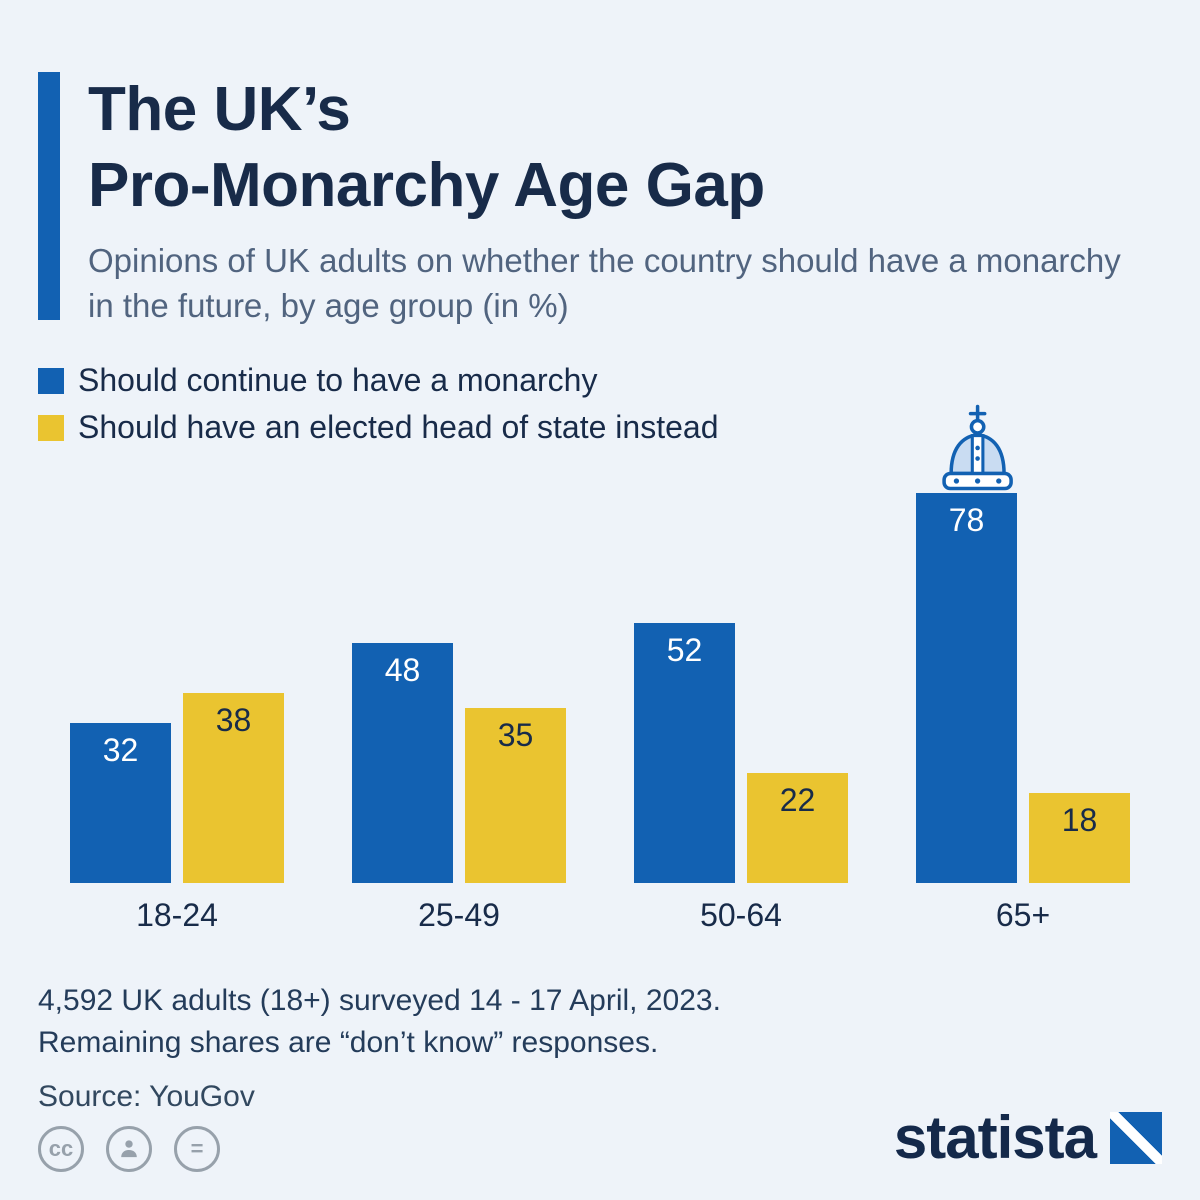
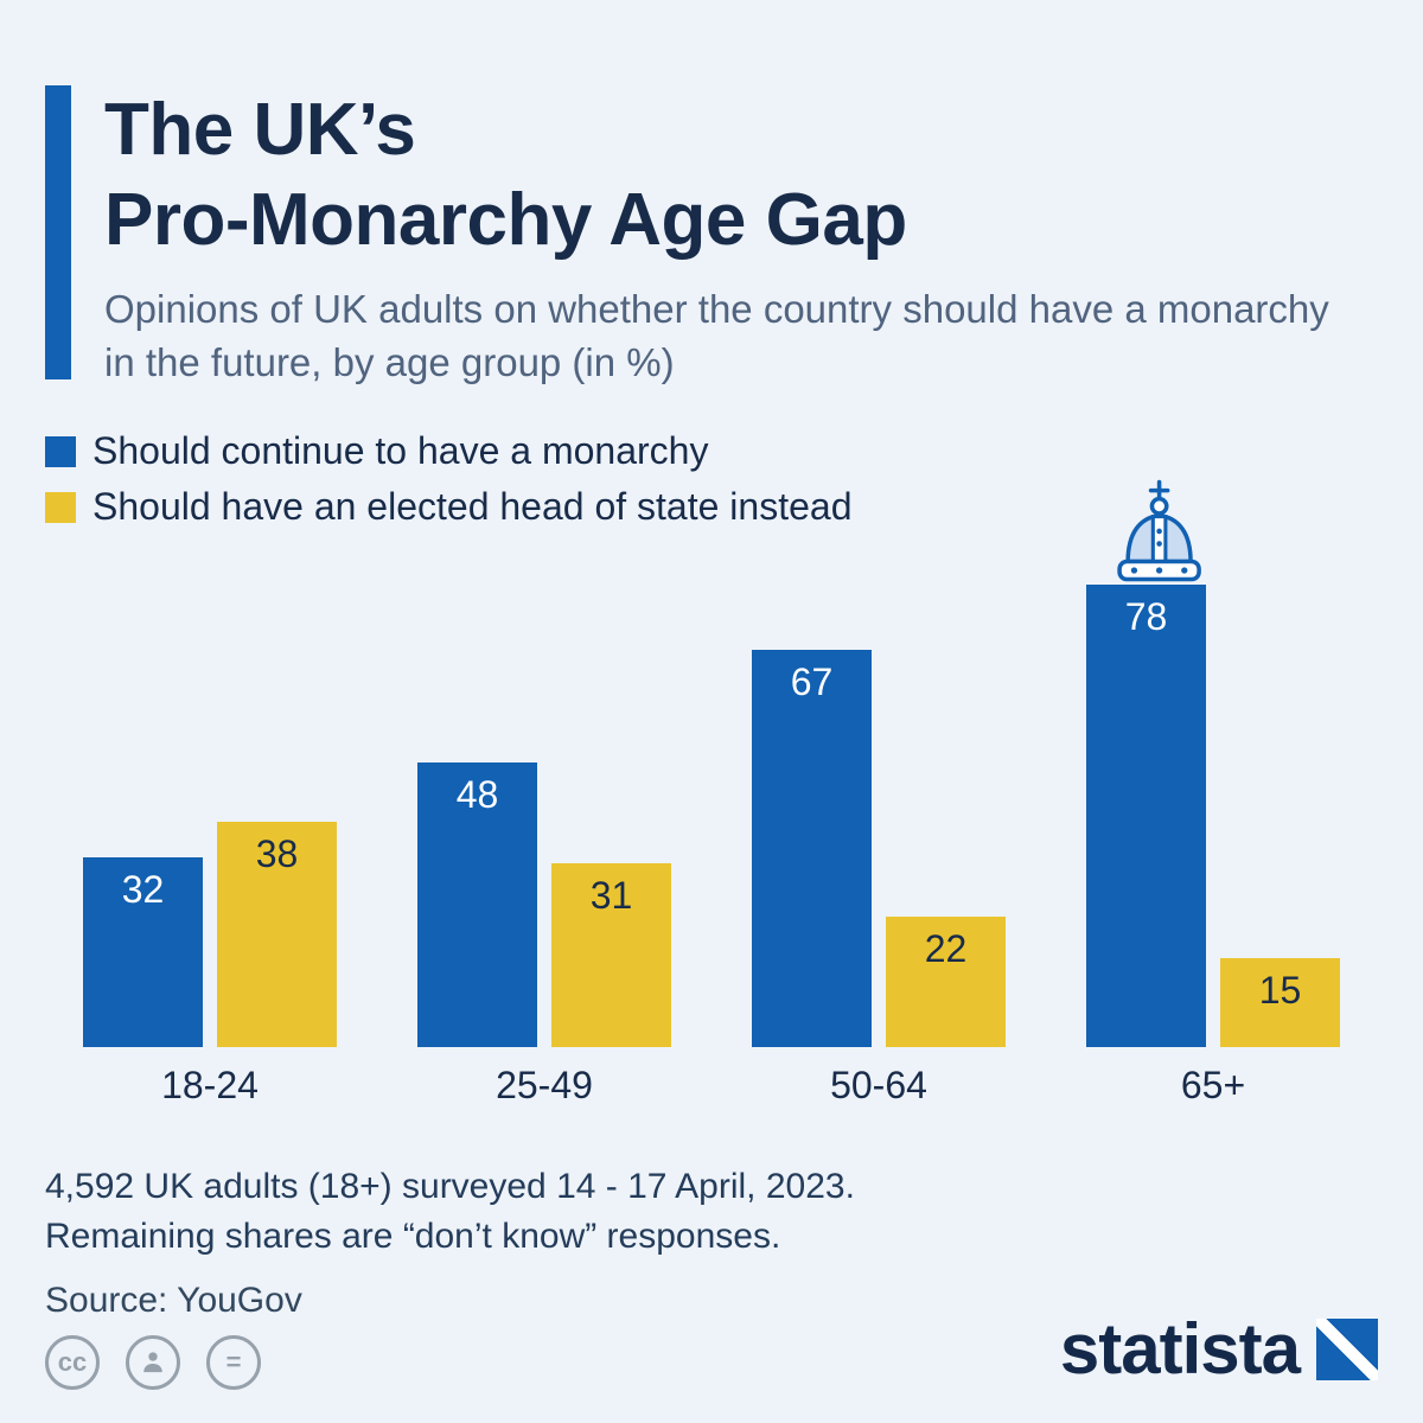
Should have an elected head of state instead/25-49: 35 -> 31
Should continue to have a monarchy/50-64: 52 -> 67
Should have an elected head of state instead/65+: 18 -> 15
